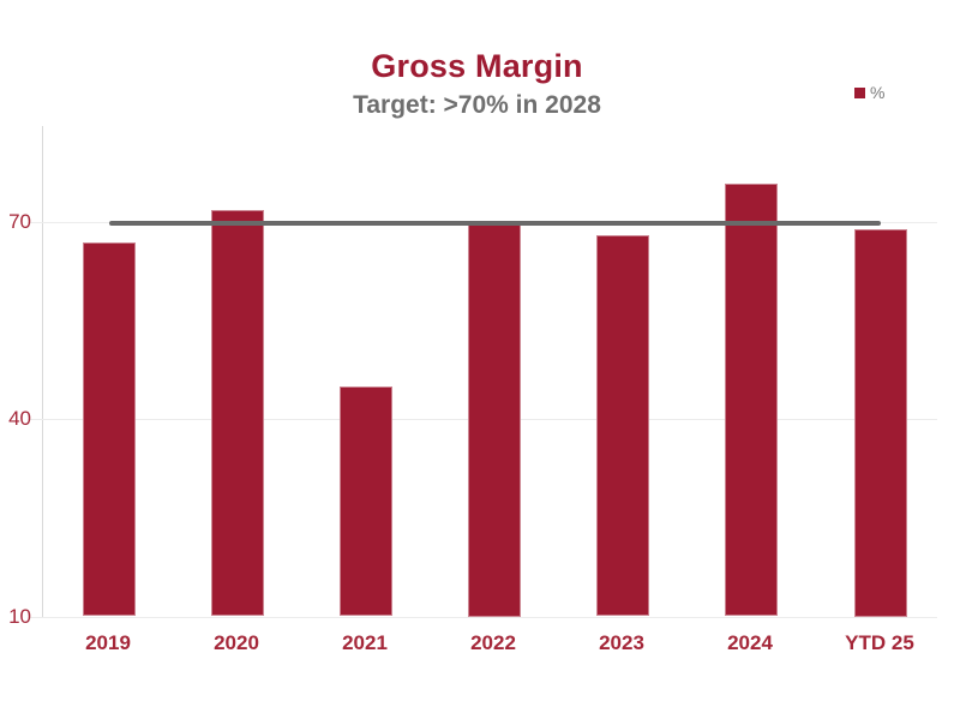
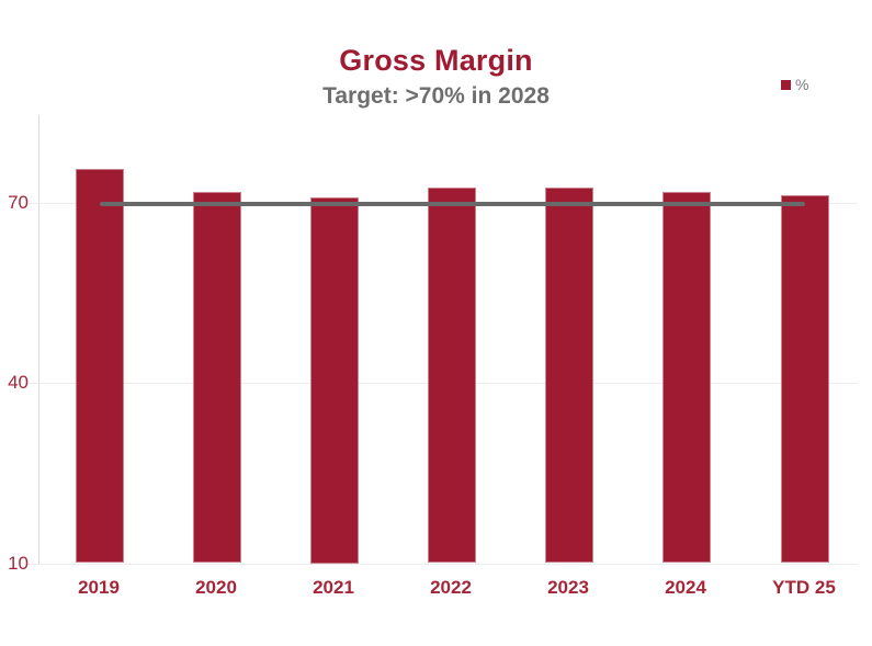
2019: 67 -> 76
2021: 45 -> 71
2022: 70 -> 73
2023: 68 -> 73
2024: 76 -> 72
YTD 25: 69 -> 71
